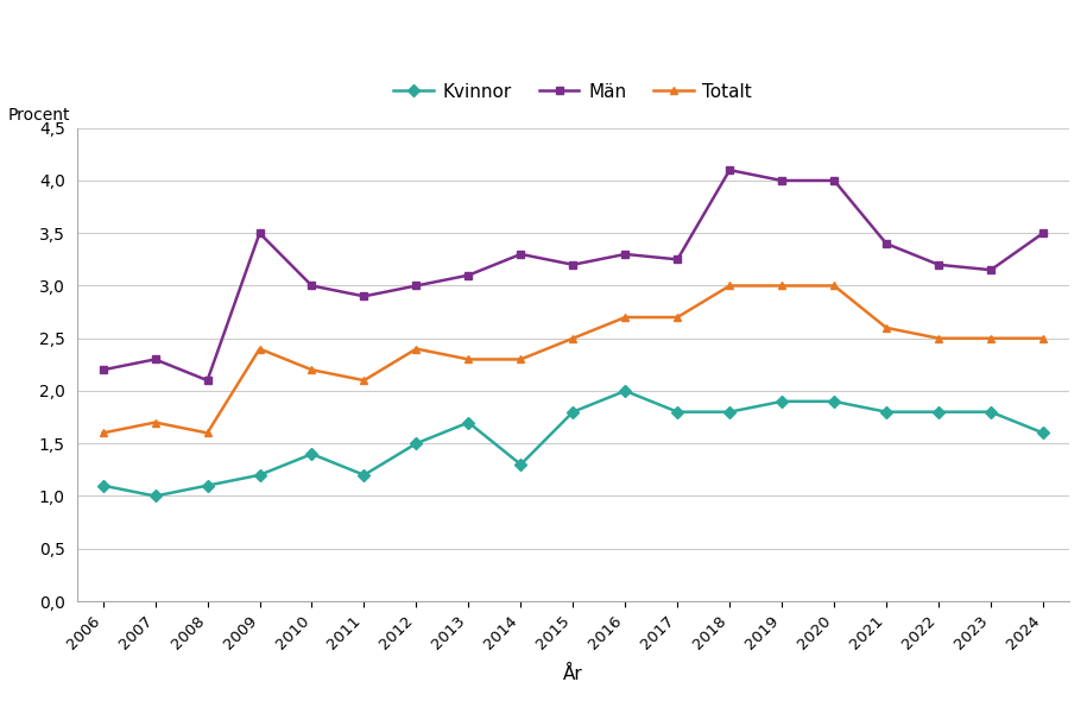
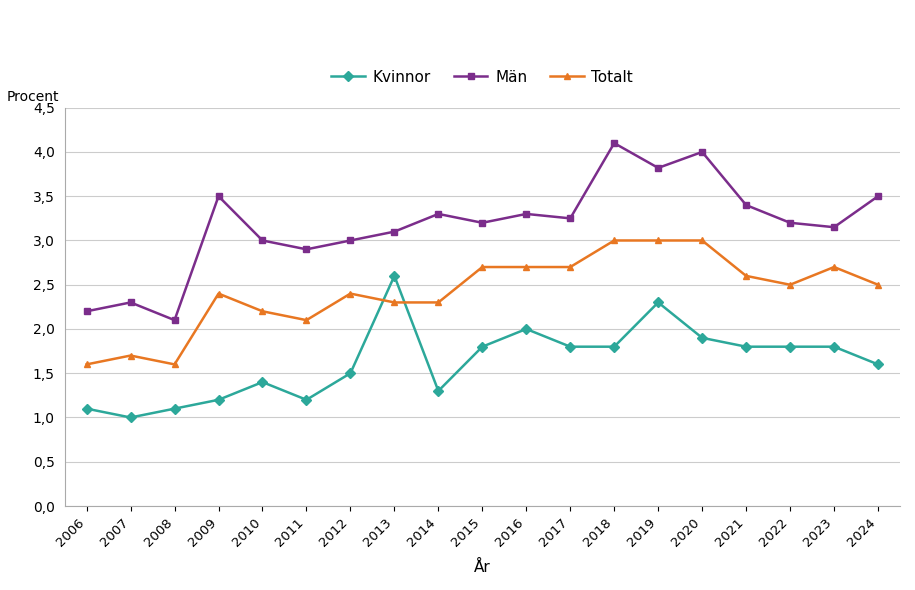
Kvinnor/2013: 1,7 -> 2,6
Totalt/2015: 2,5 -> 2,7
Kvinnor/2019: 1,9 -> 2,3
Män/2019: 4,00 -> 3,82
Totalt/2023: 2,5 -> 2,7
